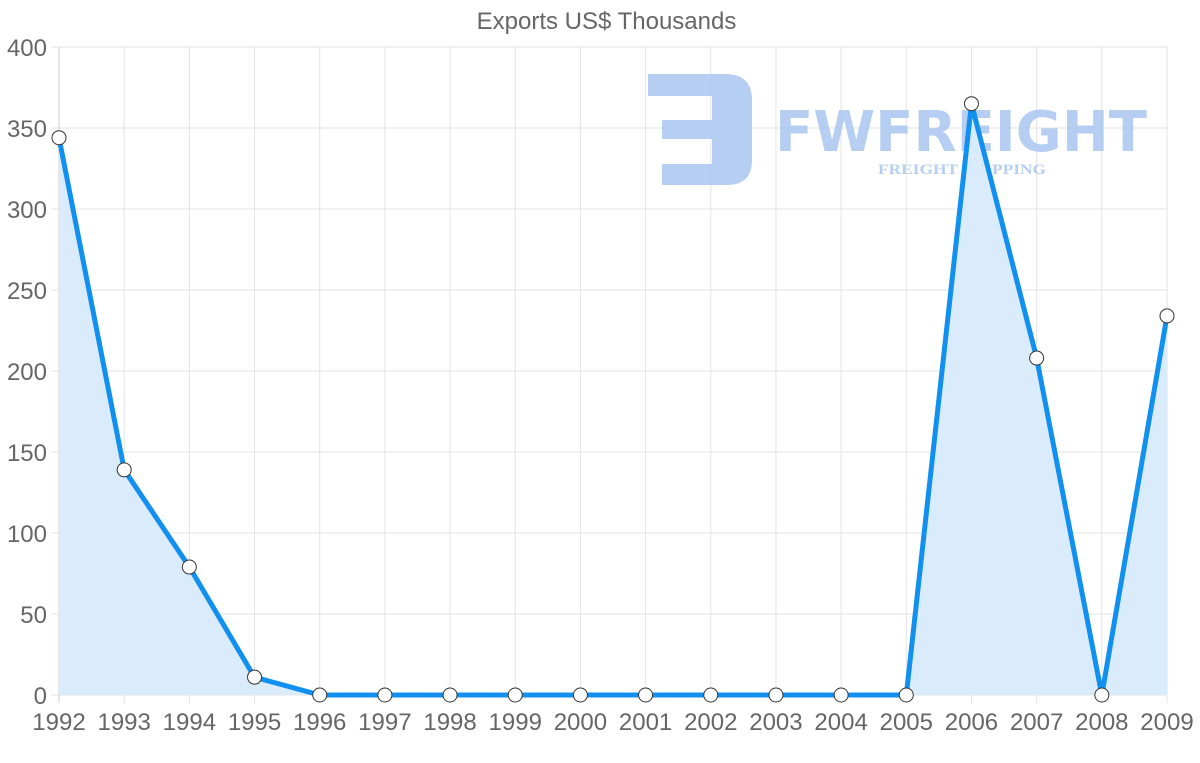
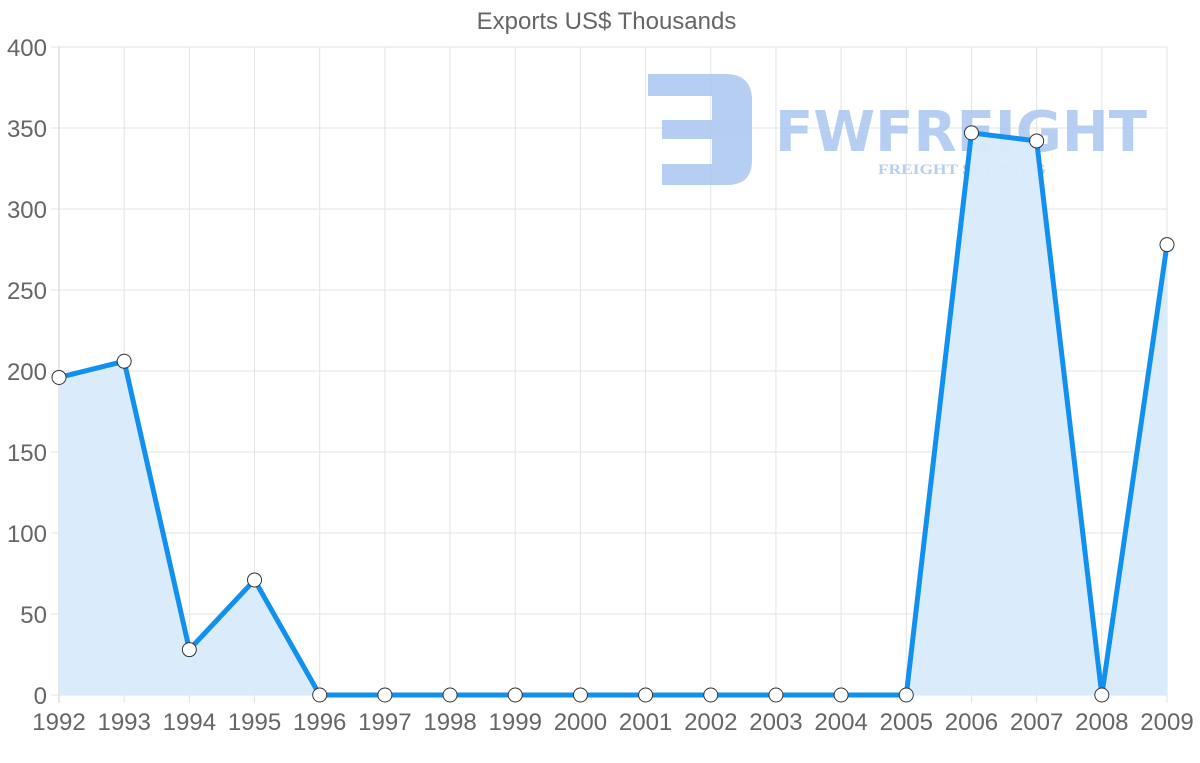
1992: 344 -> 196
1993: 139 -> 206
1994: 79 -> 28
1995: 11 -> 71
2006: 365 -> 347
2007: 208 -> 342
2009: 234 -> 278
